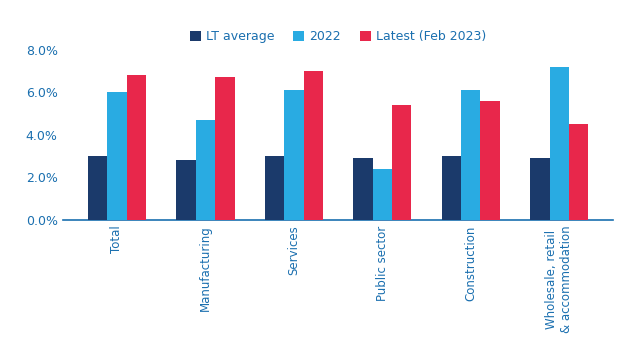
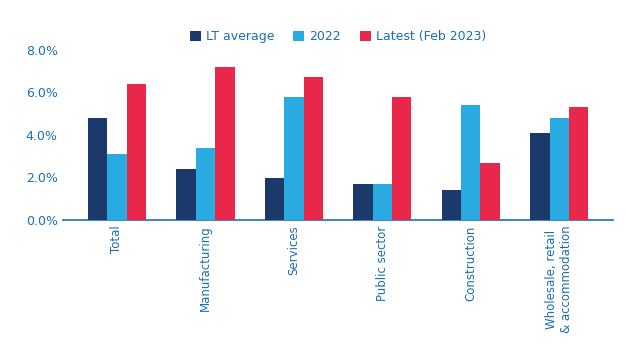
LT average/Total: 3.0% -> 4.8%
2022/Total: 6.0% -> 3.1%
Latest (Feb 2023)/Total: 6.8% -> 6.4%
LT average/Manufacturing: 2.8% -> 2.4%
2022/Manufacturing: 4.7% -> 3.4%
Latest (Feb 2023)/Manufacturing: 6.7% -> 7.2%
LT average/Services: 3.0% -> 2.0%
2022/Services: 6.1% -> 5.8%
Latest (Feb 2023)/Services: 7.0% -> 6.7%
LT average/Public sector: 2.9% -> 1.7%
2022/Public sector: 2.4% -> 1.7%
Latest (Feb 2023)/Public sector: 5.4% -> 5.8%
LT average/Construction: 3.0% -> 1.4%
2022/Construction: 6.1% -> 5.4%
Latest (Feb 2023)/Construction: 5.6% -> 2.7%
LT average/Wholesale, retail & accommodation: 2.9% -> 4.1%
2022/Wholesale, retail & accommodation: 7.2% -> 4.8%
Latest (Feb 2023)/Wholesale, retail & accommodation: 4.5% -> 5.3%
